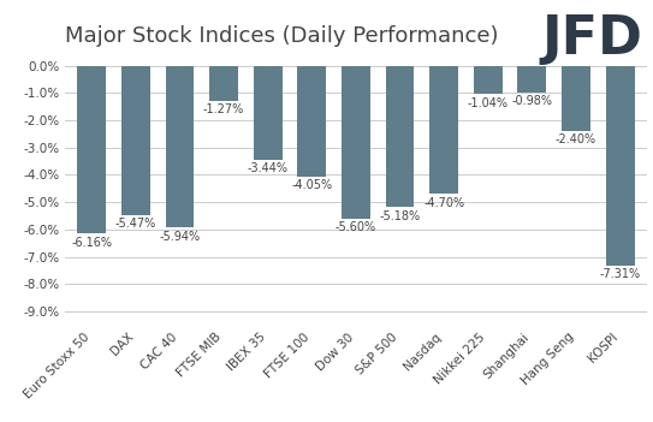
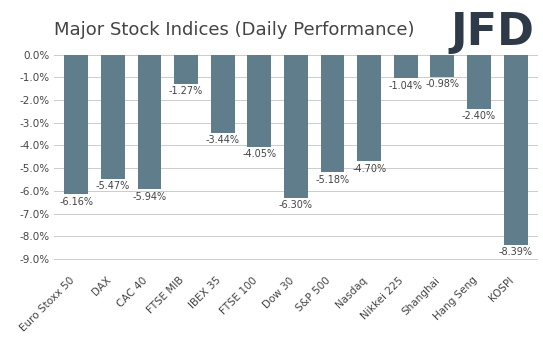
Dow 30: -5.60% -> -6.30%
KOSPI: -7.31% -> -8.39%
